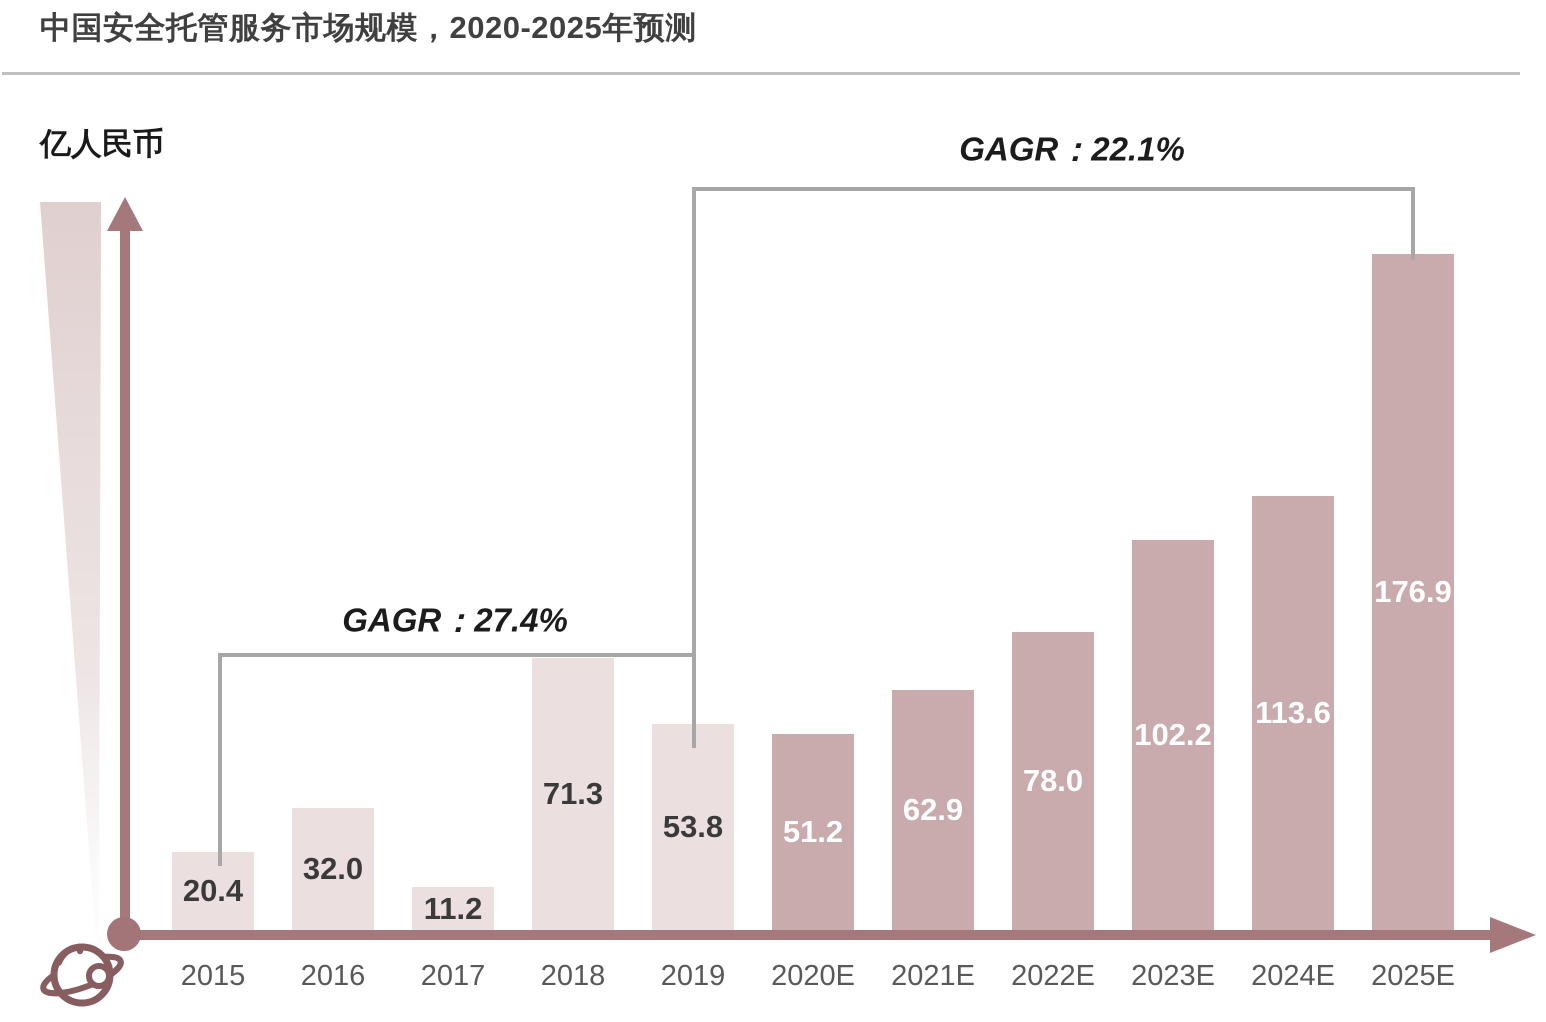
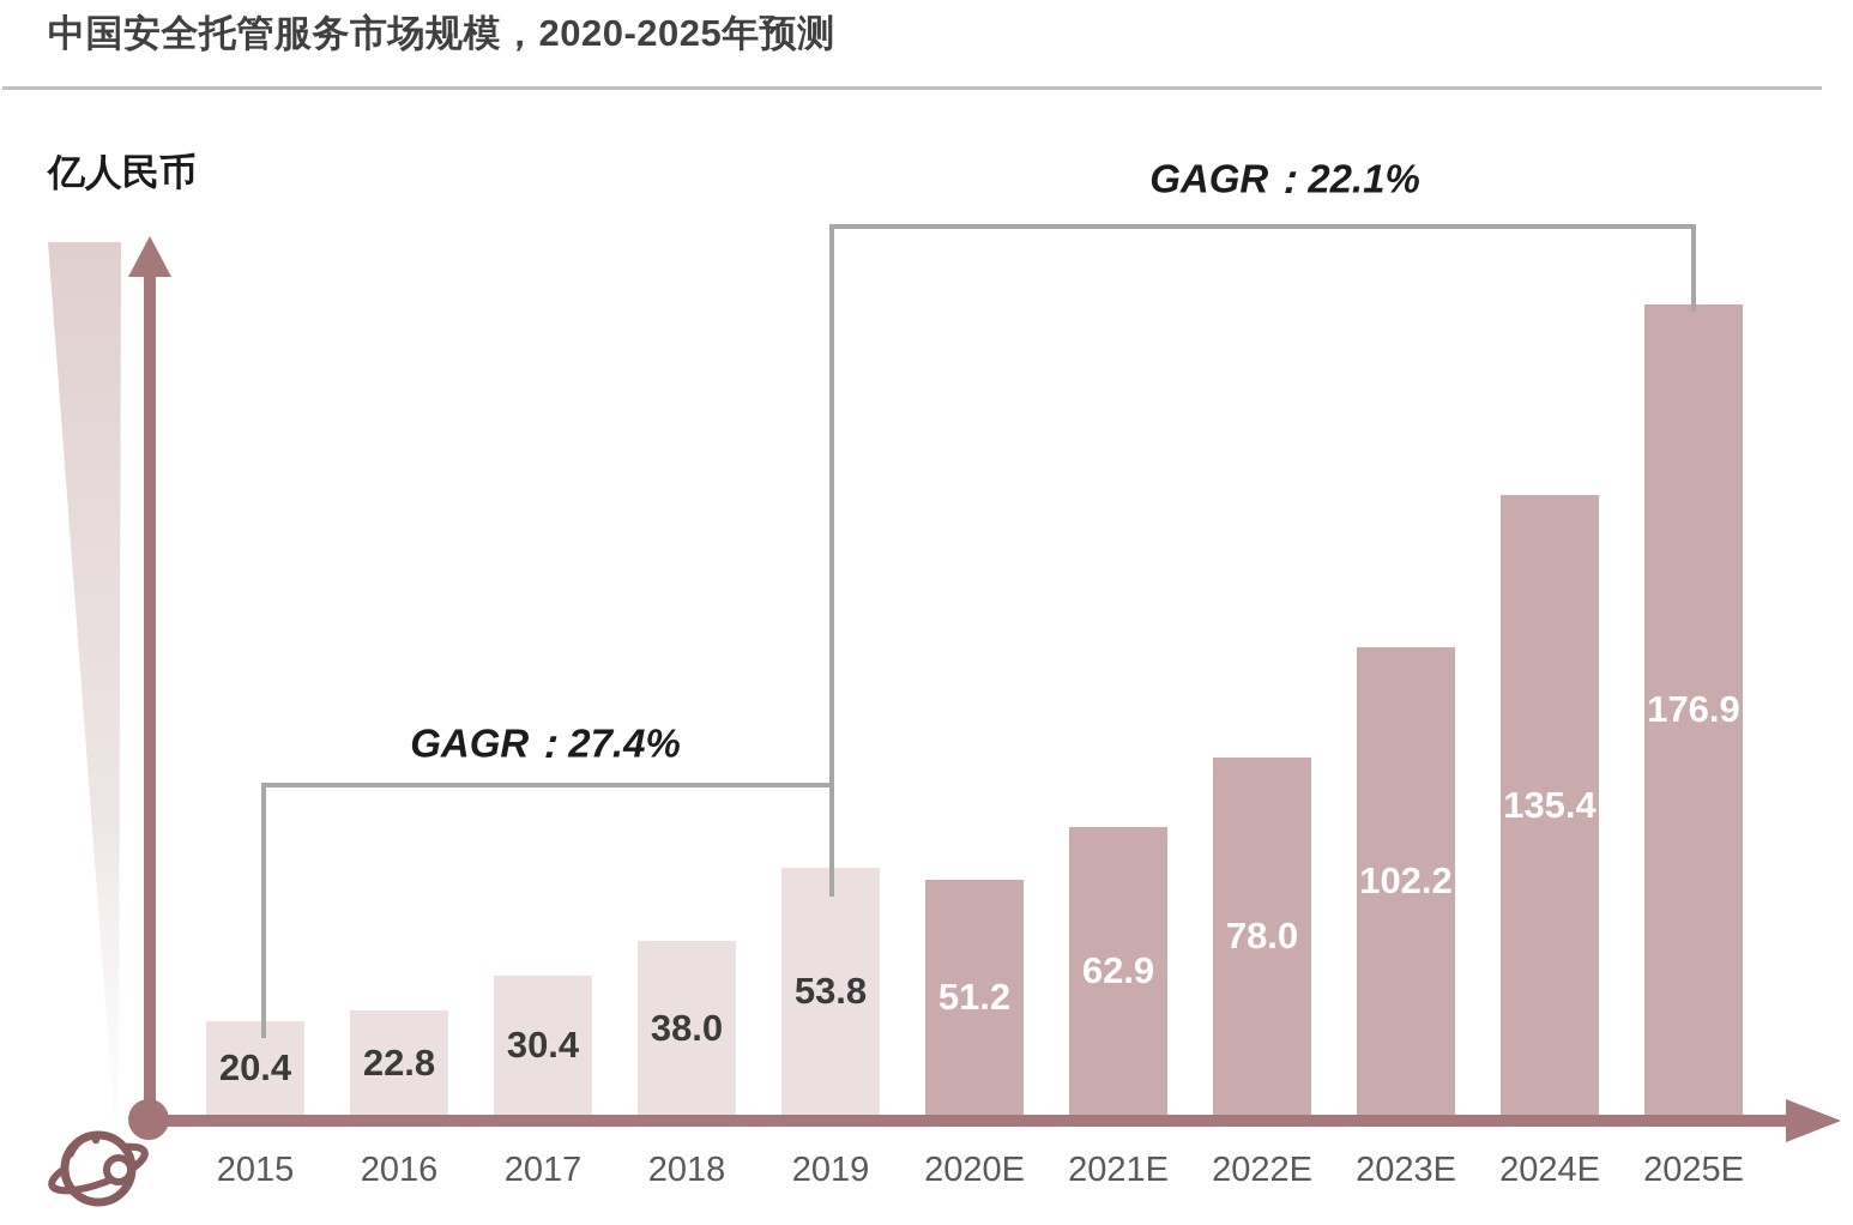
2016: 32.0 -> 22.8
2017: 11.2 -> 30.4
2018: 71.3 -> 38.0
2024E: 113.6 -> 135.4
